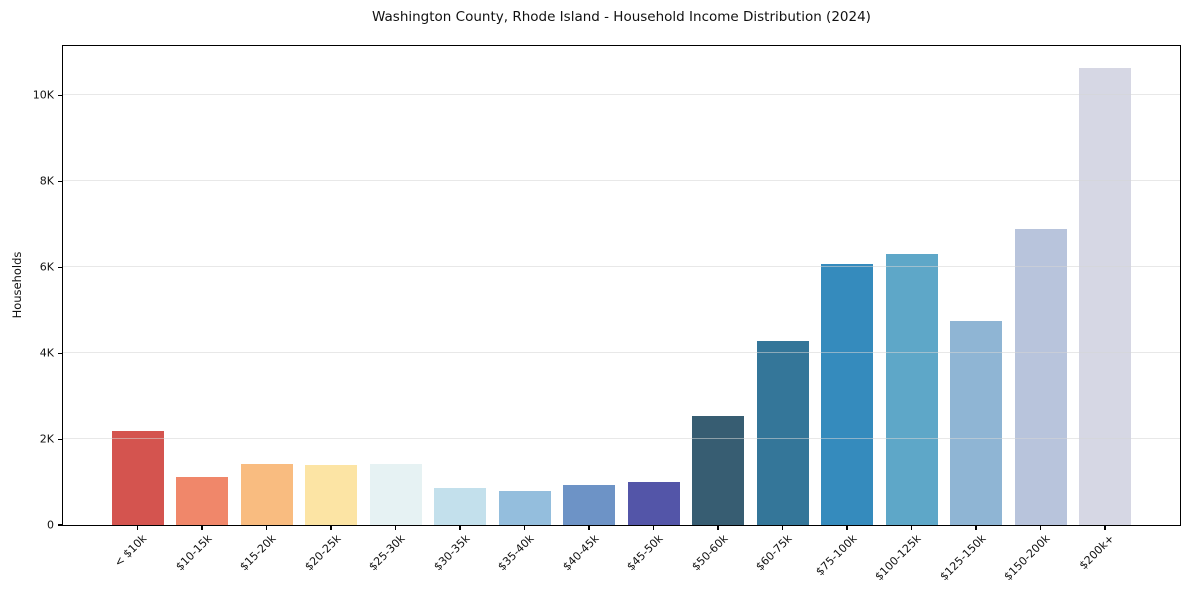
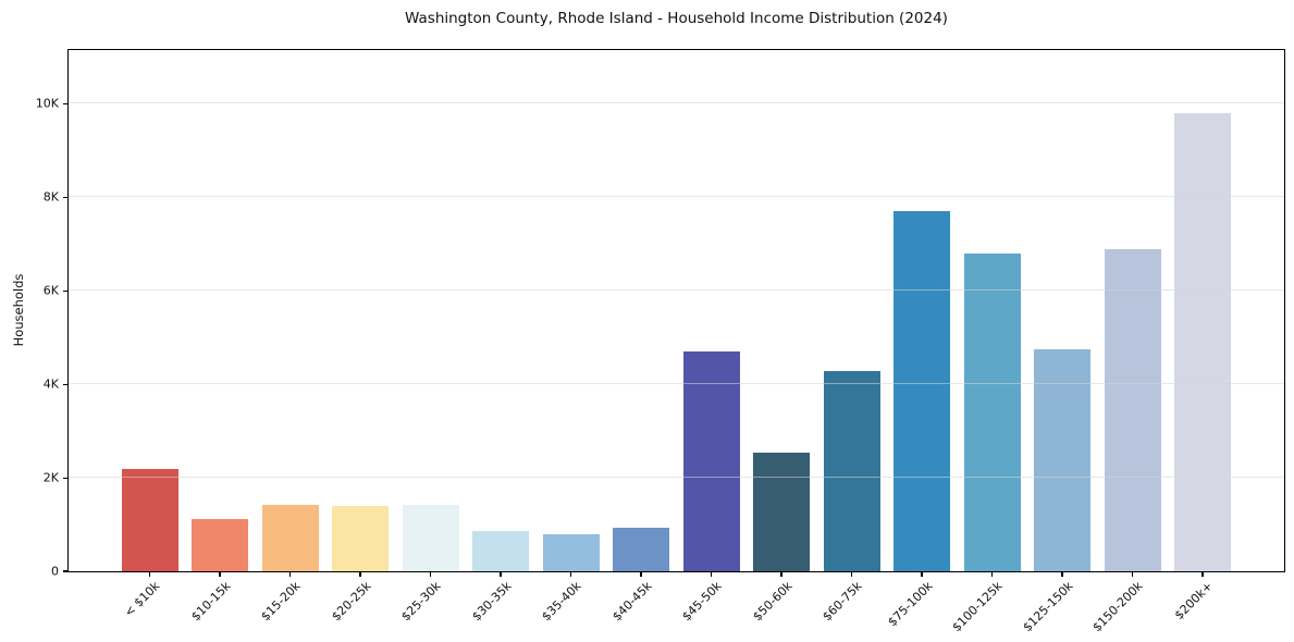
$45-50k: 1.0K -> 4.7K
$75-100k: 6.1K -> 7.7K
$100-125k: 6.3K -> 6.8K
$200k+: 10.6K -> 9.8K
